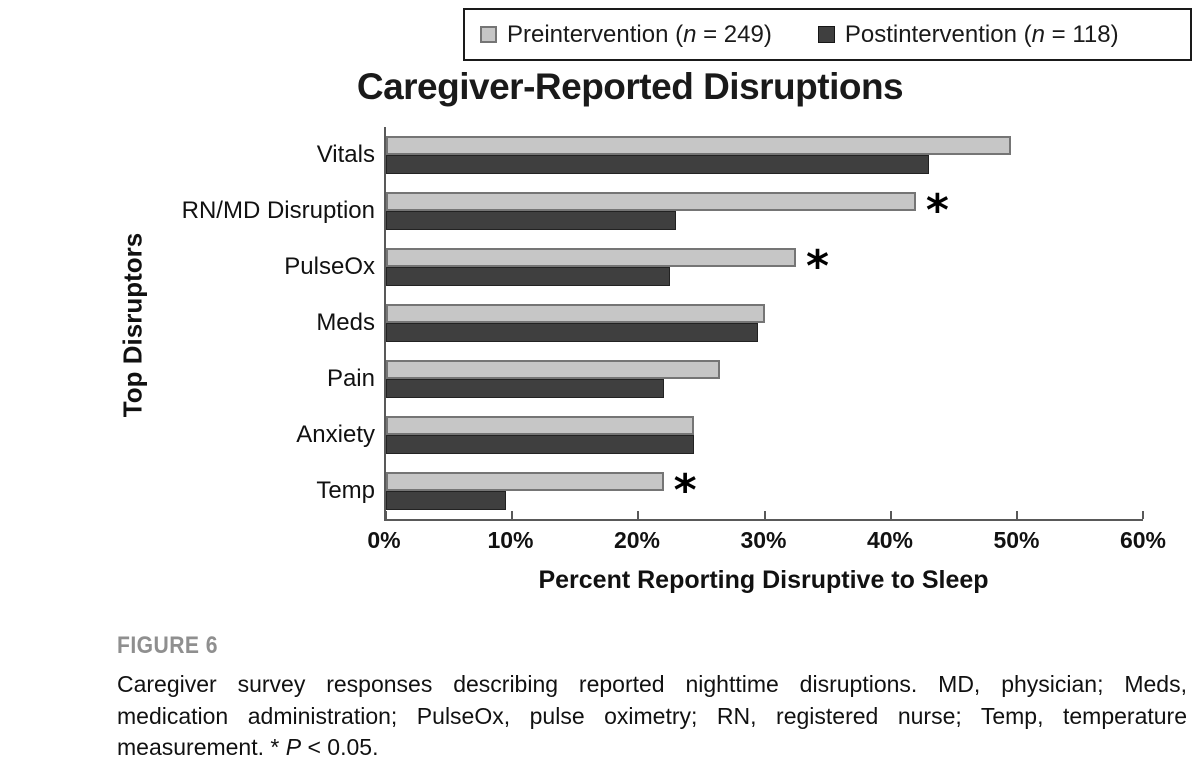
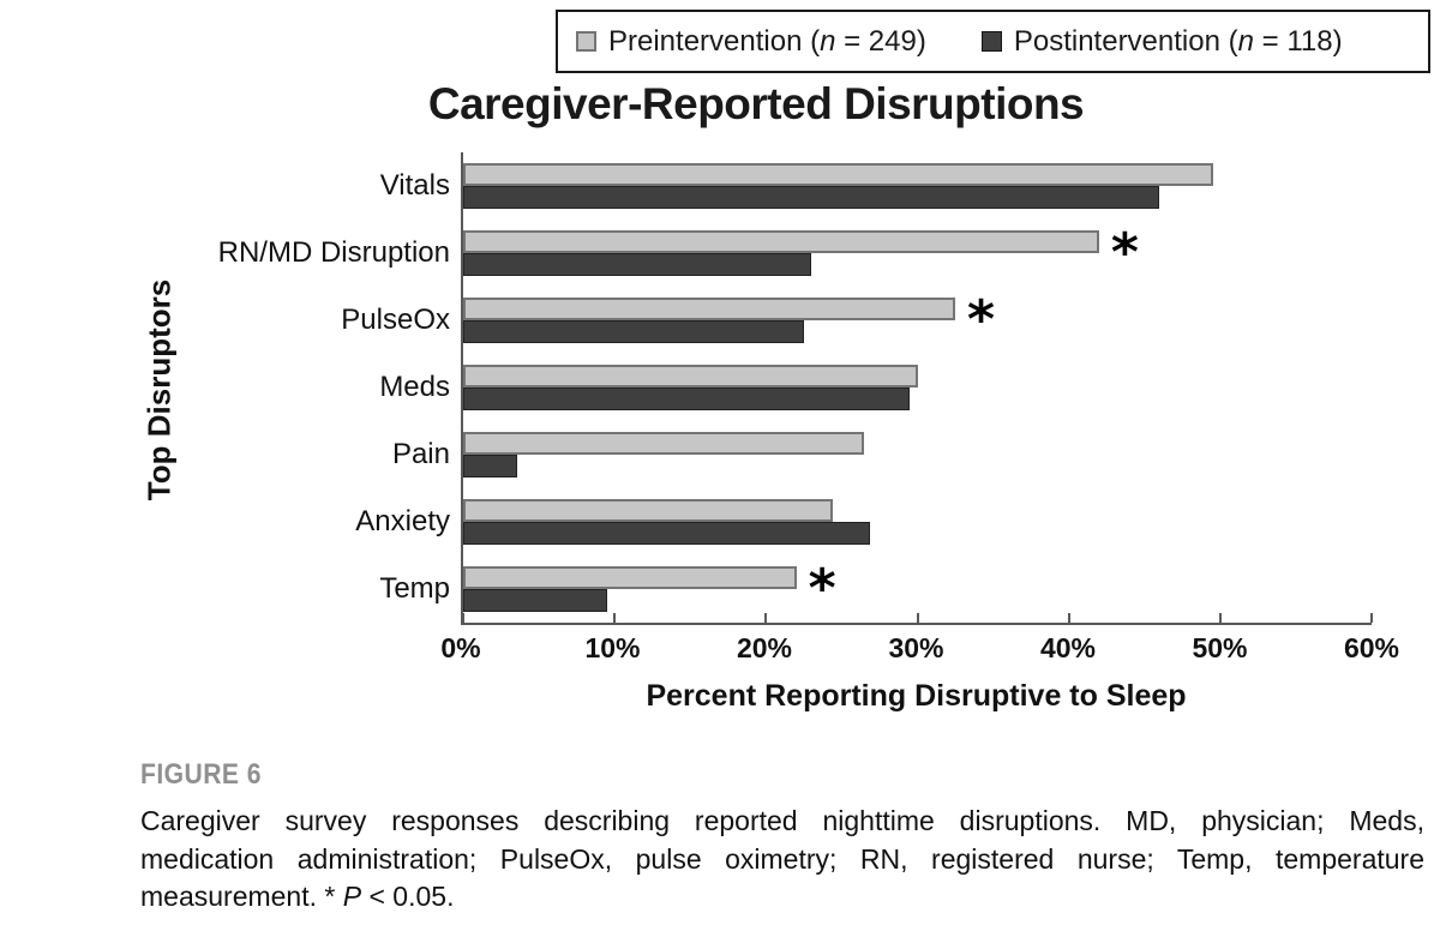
Postintervention (n = 118)/Vitals: 43.0% -> 46.0%
Postintervention (n = 118)/Pain: 22.0% -> 3.6%
Postintervention (n = 118)/Anxiety: 24.4% -> 26.9%
